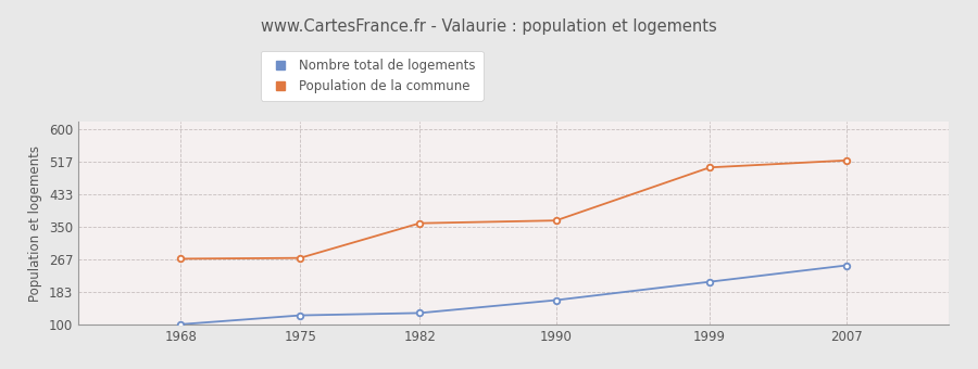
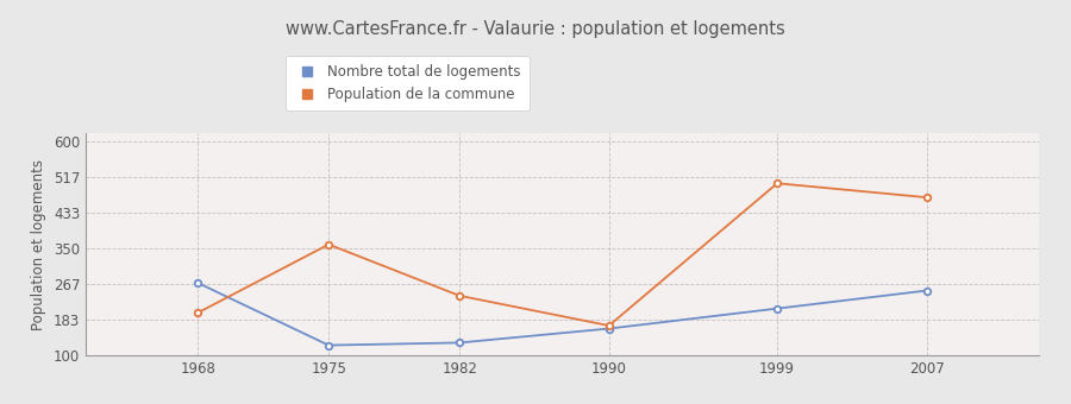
Nombre total de logements/1968: 101 -> 270
Population de la commune/1968: 269 -> 200
Population de la commune/1975: 271 -> 360
Population de la commune/1982: 360 -> 240
Population de la commune/1990: 367 -> 170
Population de la commune/2007: 521 -> 470
